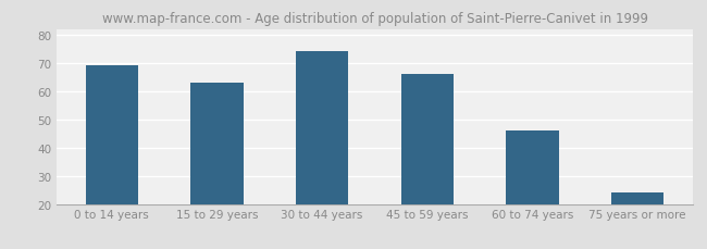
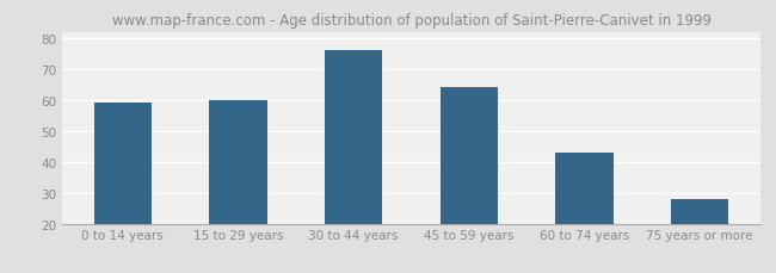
0 to 14 years: 69 -> 59
15 to 29 years: 63 -> 60
30 to 44 years: 74 -> 76
45 to 59 years: 66 -> 64
60 to 74 years: 46 -> 43
75 years or more: 24 -> 28
